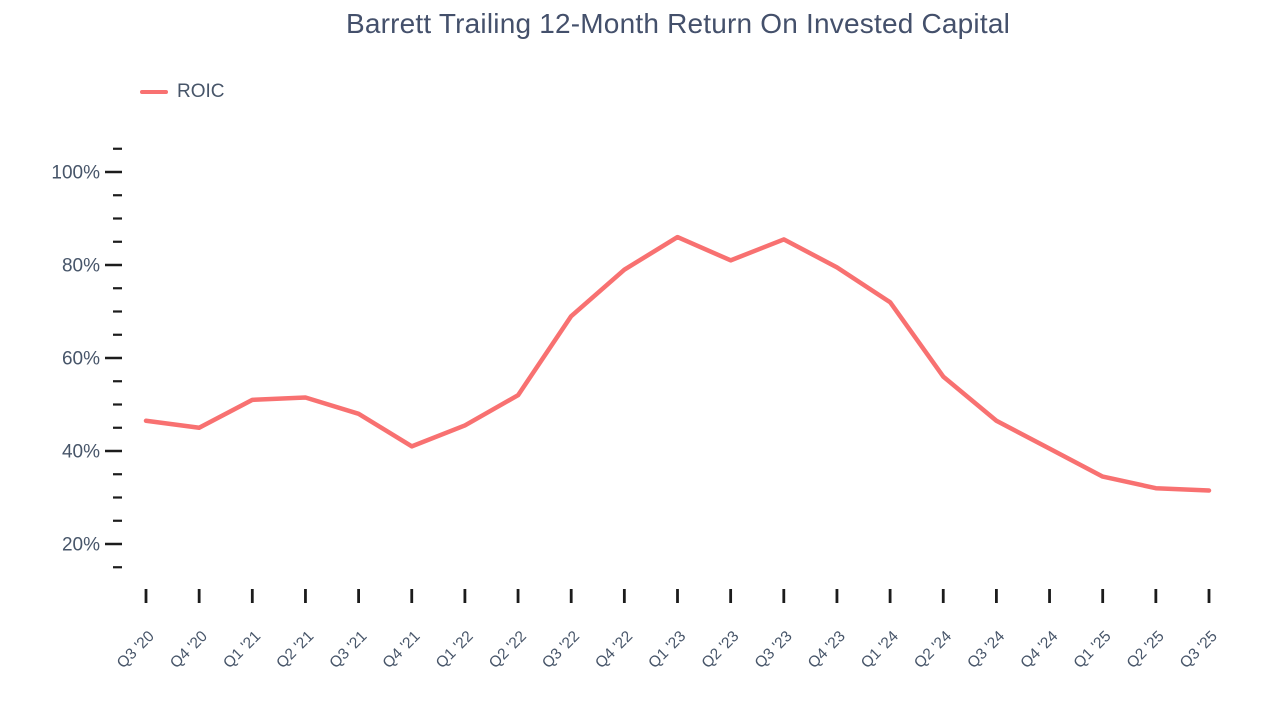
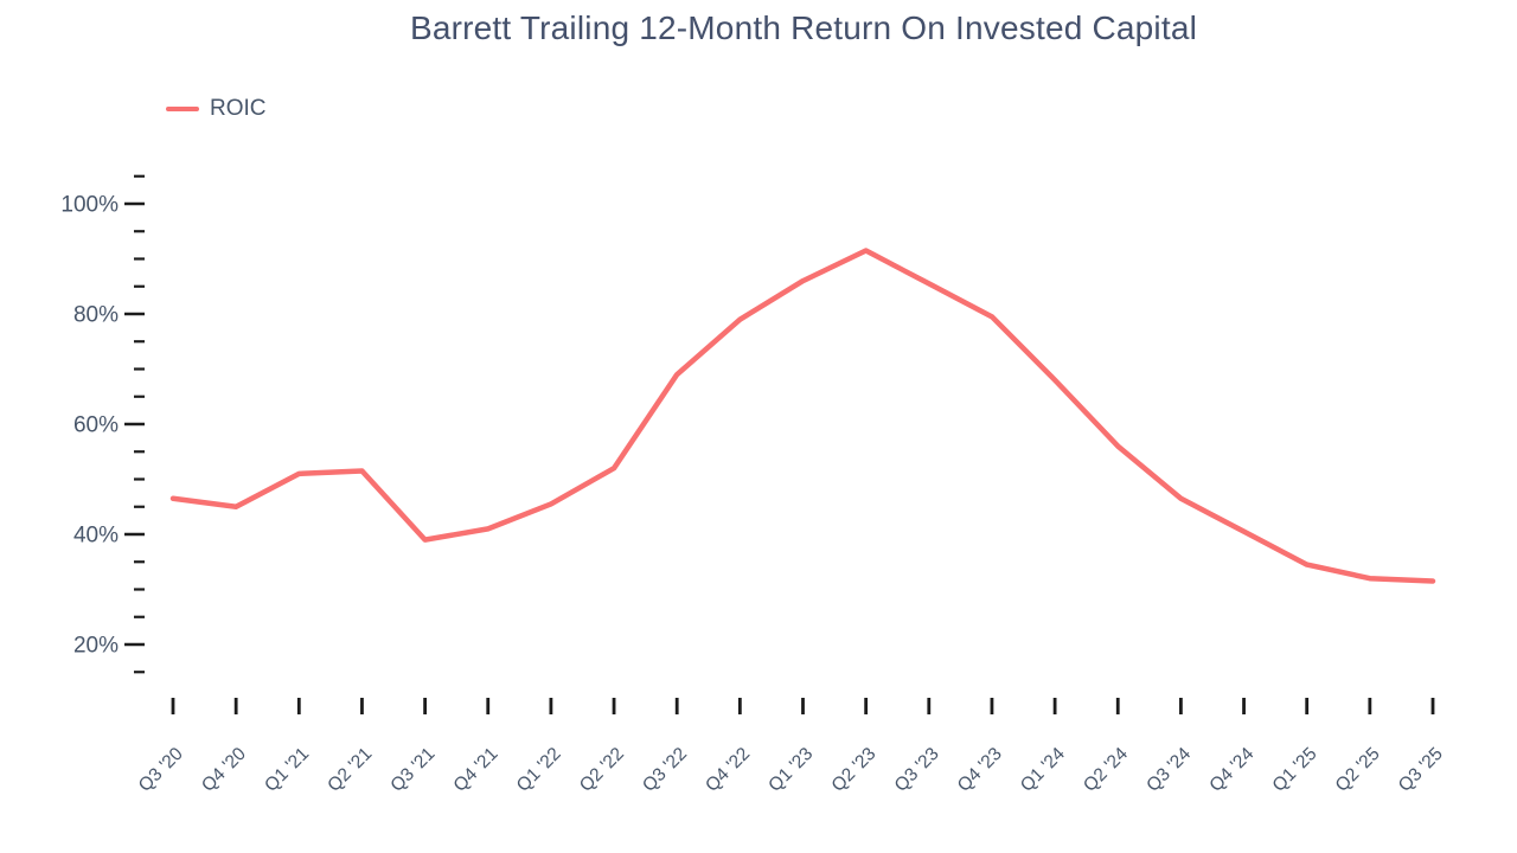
Q3 '21: 48% -> 39%
Q2 '23: 81% -> 92%
Q1 '24: 72% -> 68%
